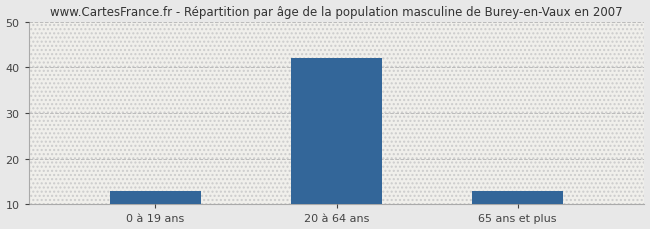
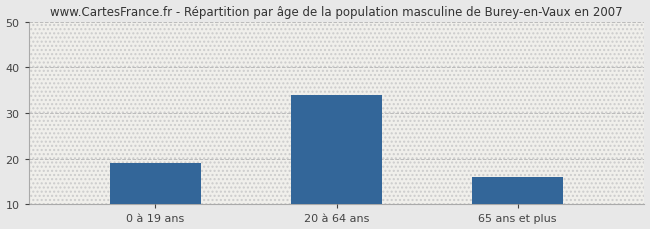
0 à 19 ans: 13 -> 19
20 à 64 ans: 42 -> 34
65 ans et plus: 13 -> 16
